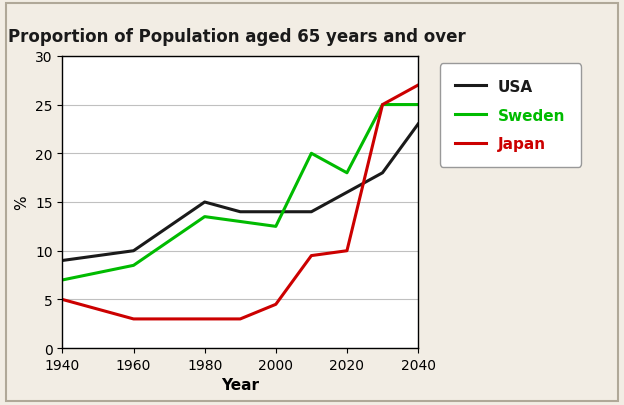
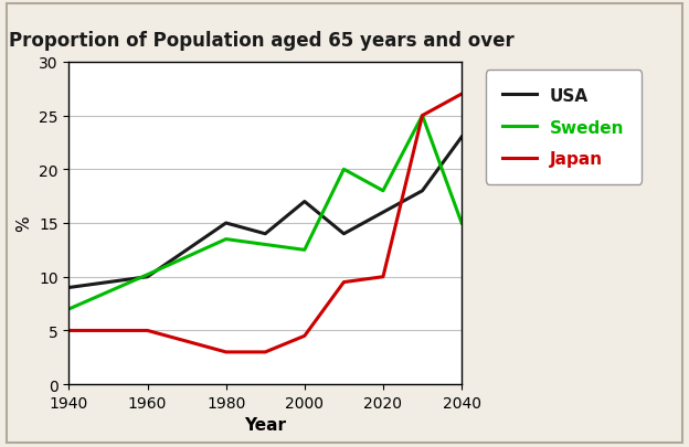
Sweden/1960: 8.5 -> 10.2
Japan/1960: 3.0 -> 5.0
USA/2000: 14 -> 17
Sweden/2040: 25.0 -> 15.0
